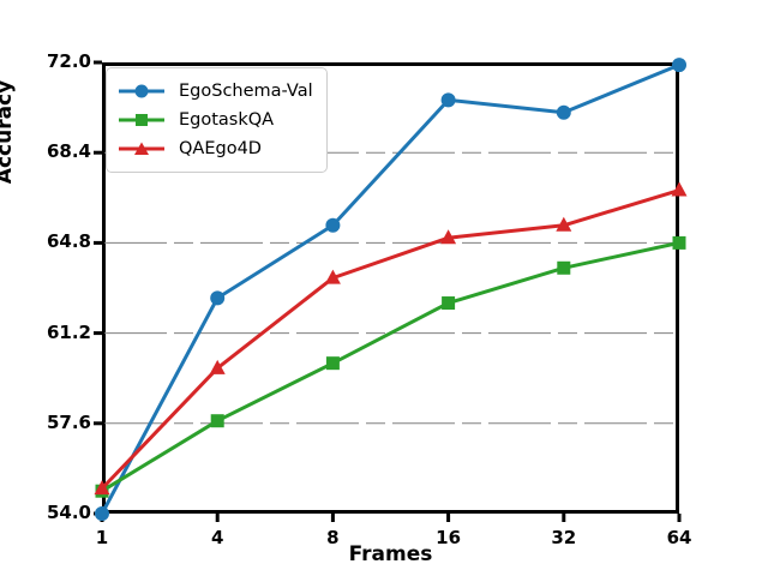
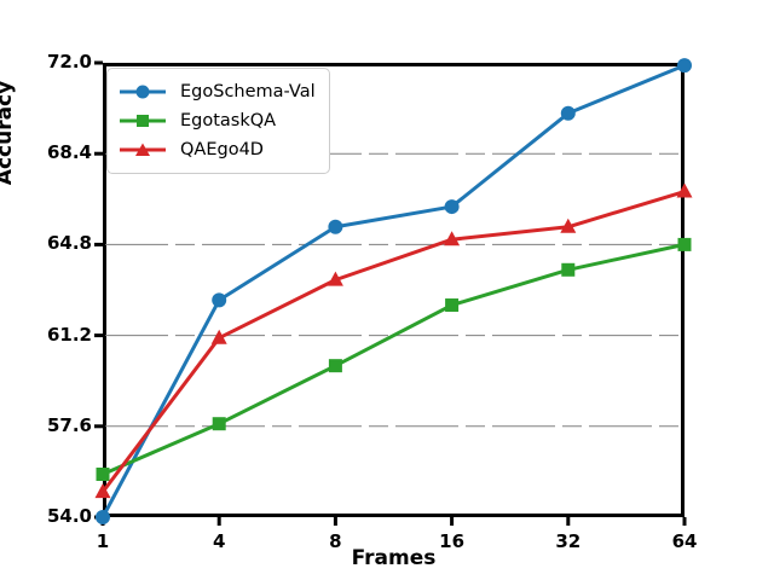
EgotaskQA/1: 54.9 -> 55.7
QAEgo4D/4: 59.8 -> 61.1
EgoSchema-Val/16: 70.5 -> 66.3
